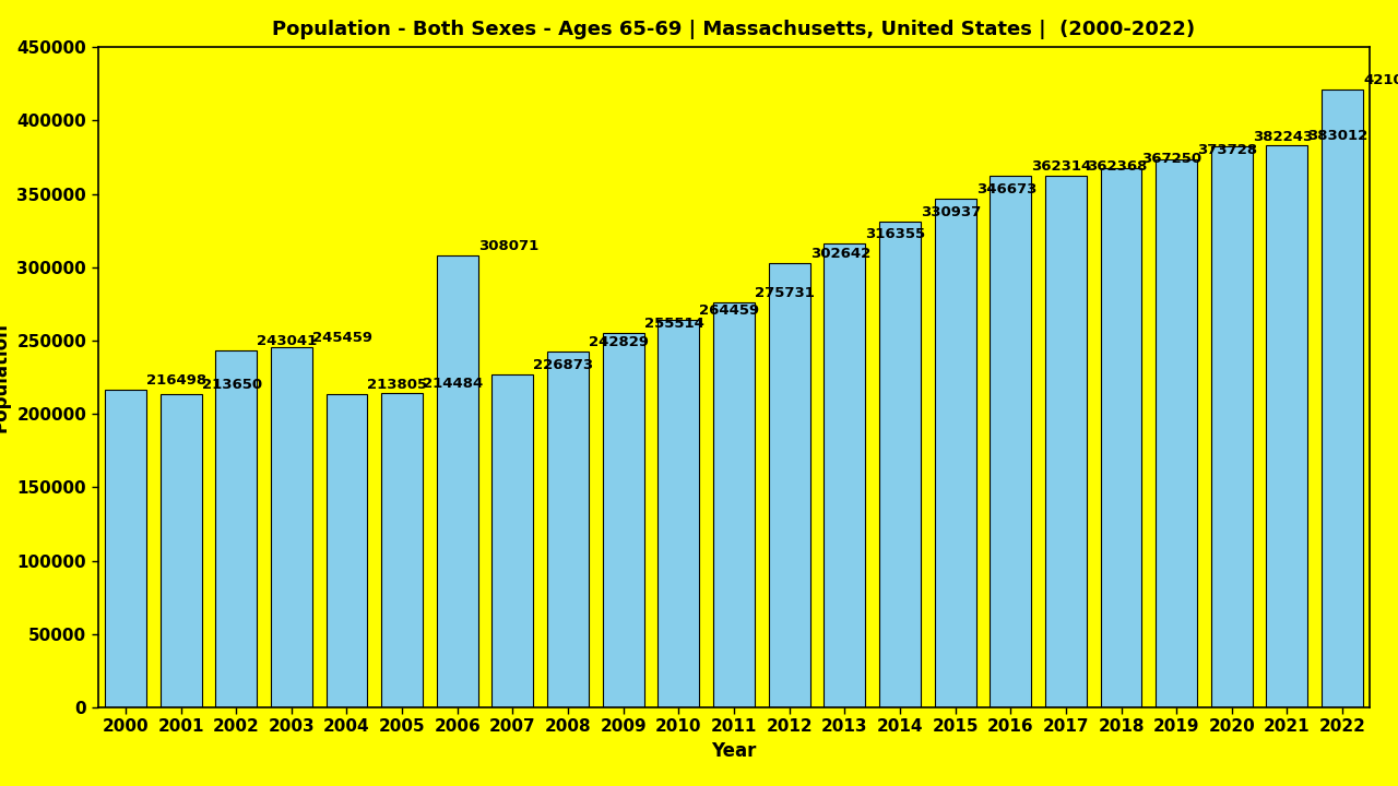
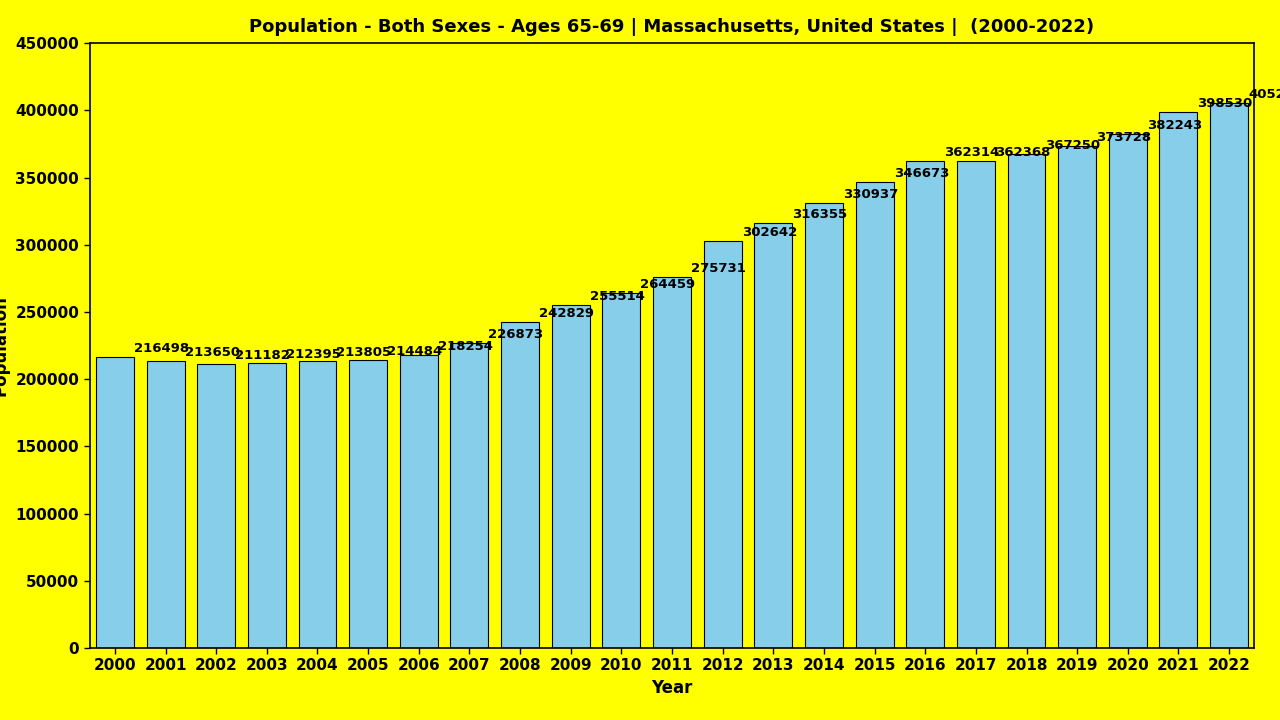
2002: 243041 -> 211182
2003: 245459 -> 212395
2006: 308071 -> 218254
2021: 383012 -> 398530
2022: 421000 -> 405000
